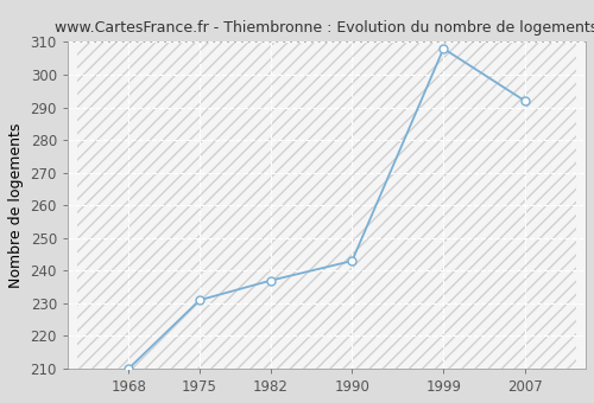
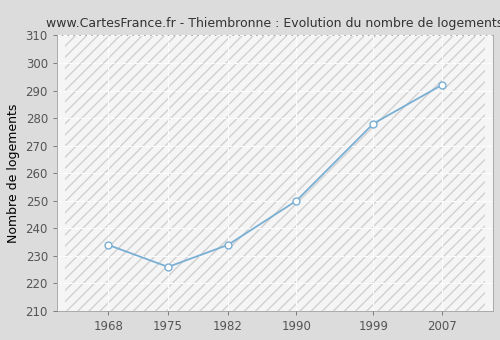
1968: 210 -> 234
1975: 231 -> 226
1982: 237 -> 234
1990: 243 -> 250
1999: 308 -> 278
